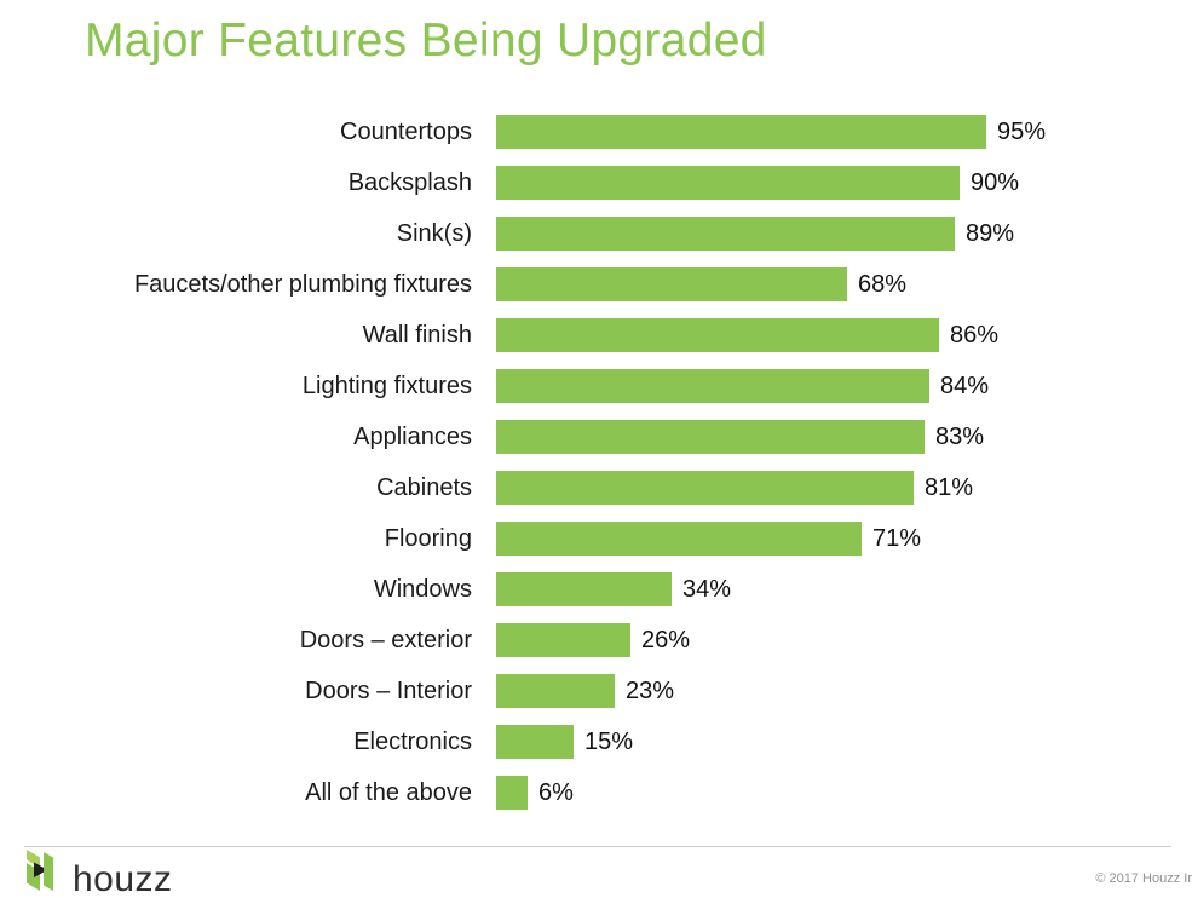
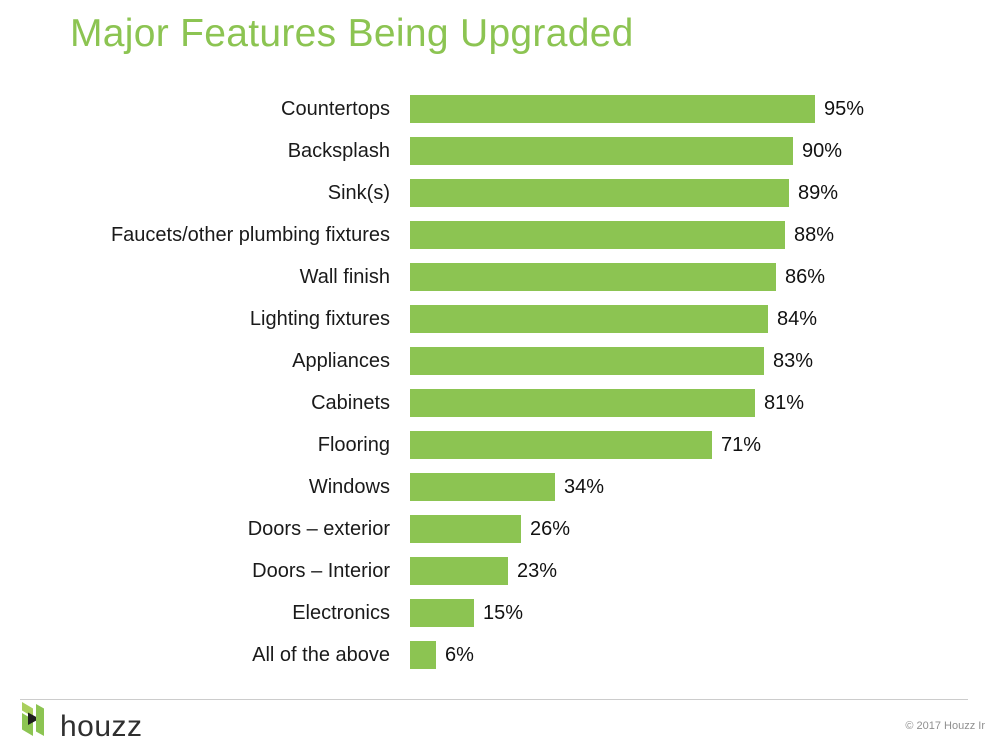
Faucets/other plumbing fixtures: 68% -> 88%
